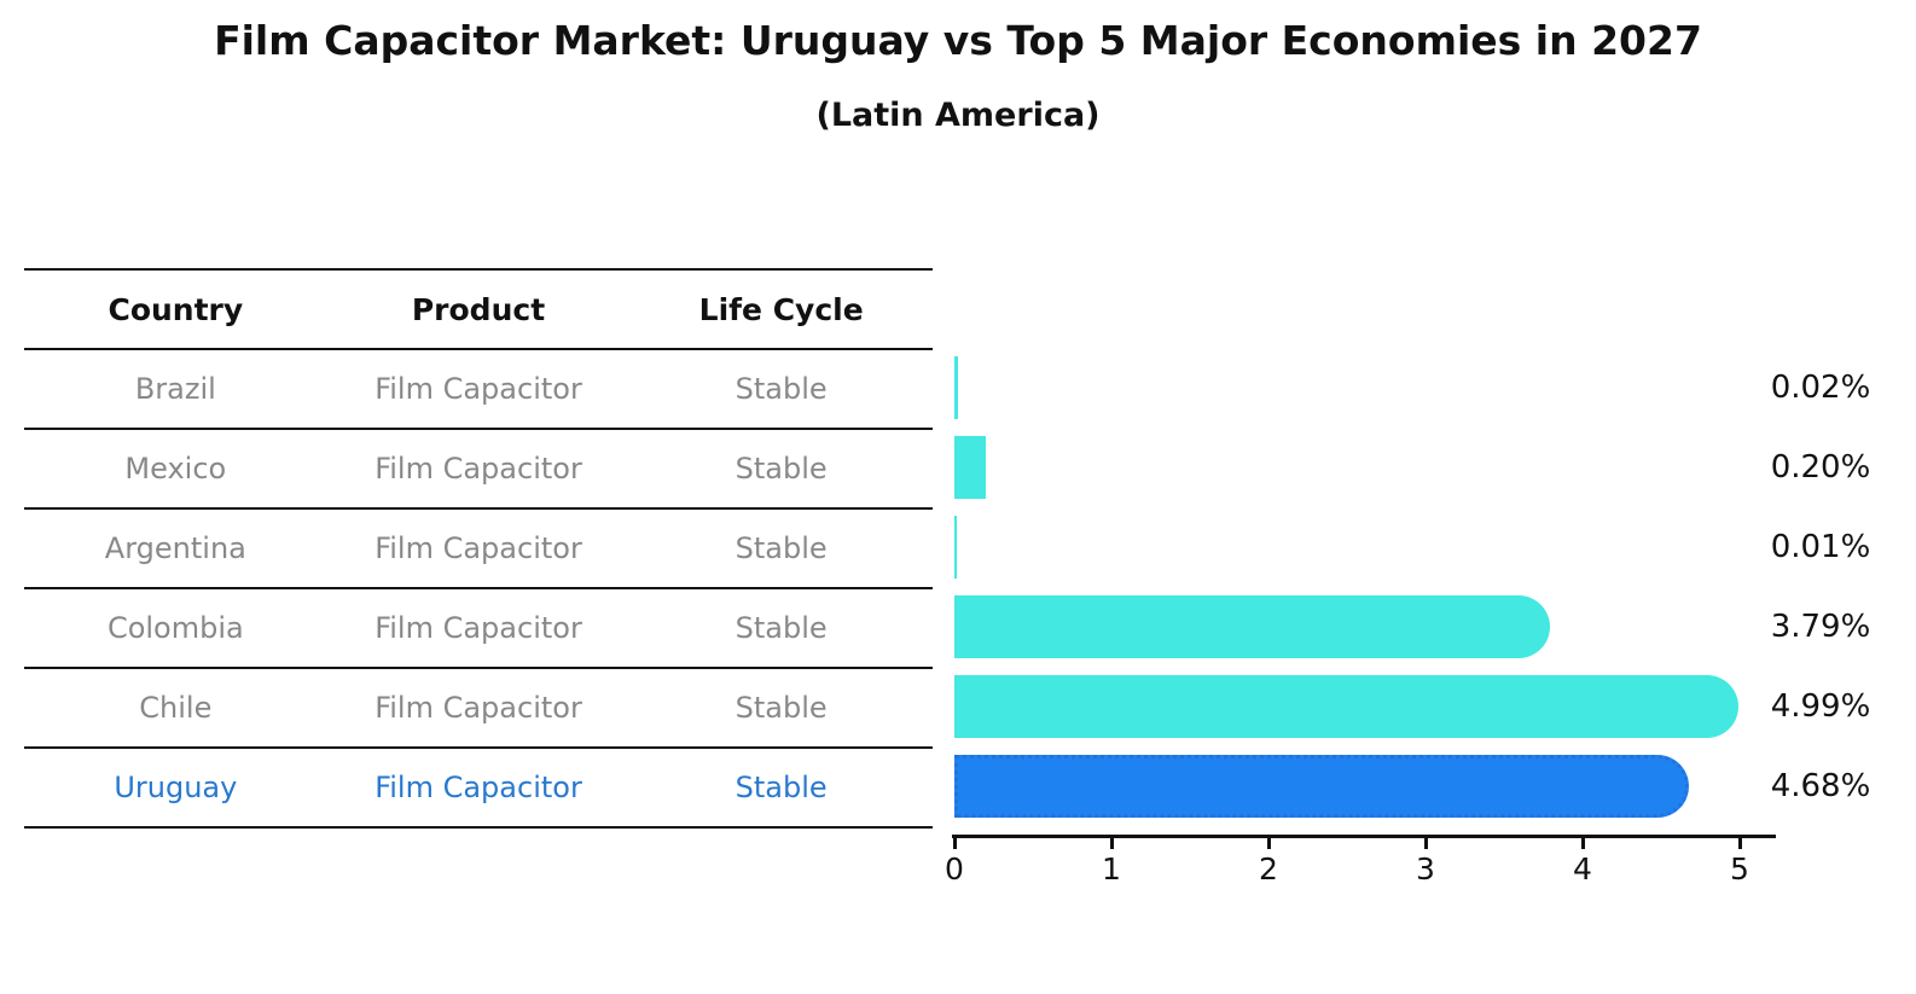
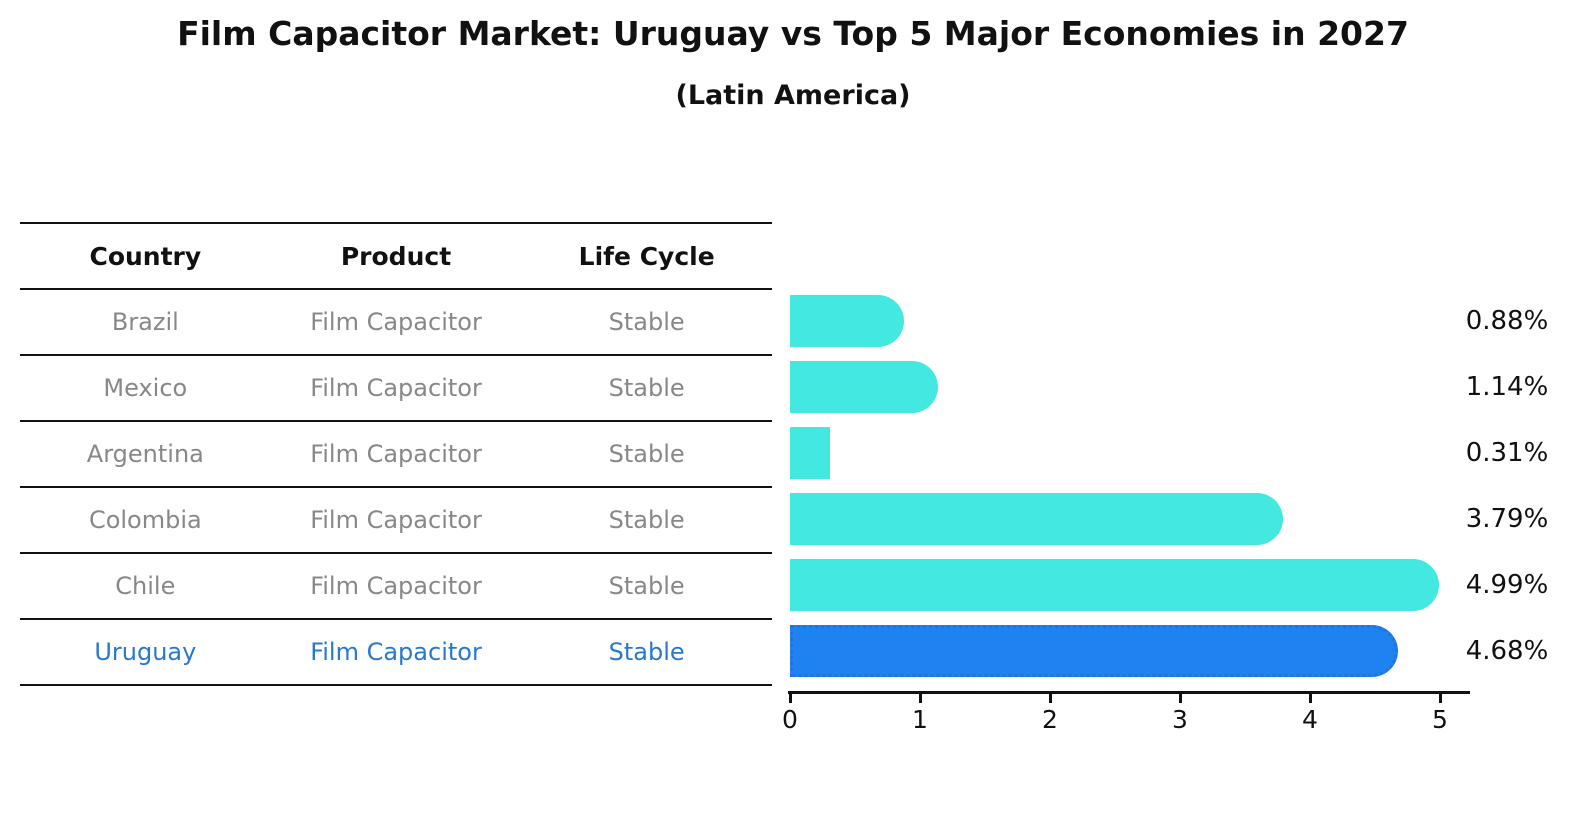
Brazil: 0.02% -> 0.88%
Mexico: 0.20% -> 1.14%
Argentina: 0.01% -> 0.31%
